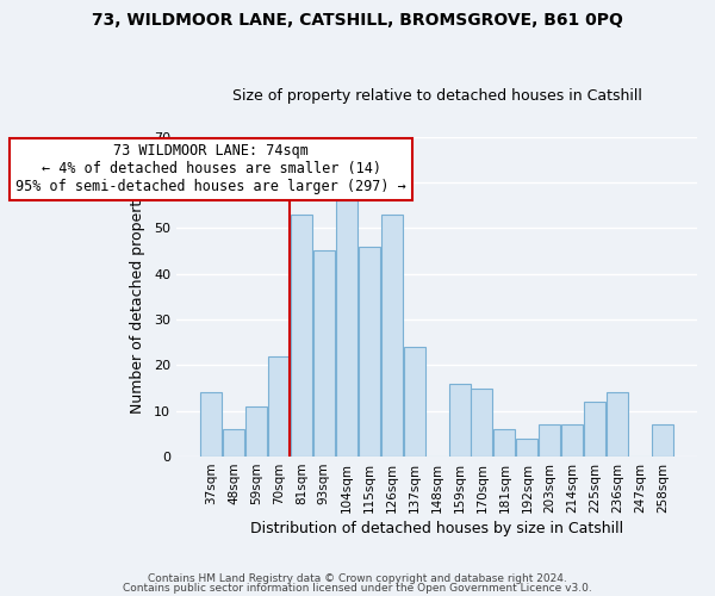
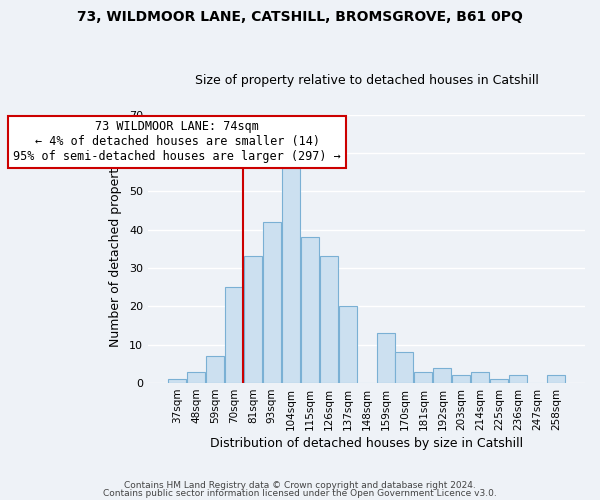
37sqm: 14 -> 1
48sqm: 6 -> 3
59sqm: 11 -> 7
70sqm: 22 -> 25
81sqm: 53 -> 33
93sqm: 45 -> 42
115sqm: 46 -> 38
126sqm: 53 -> 33
137sqm: 24 -> 20
159sqm: 16 -> 13
170sqm: 15 -> 8
181sqm: 6 -> 3
203sqm: 7 -> 2
214sqm: 7 -> 3
225sqm: 12 -> 1
236sqm: 14 -> 2
258sqm: 7 -> 2
